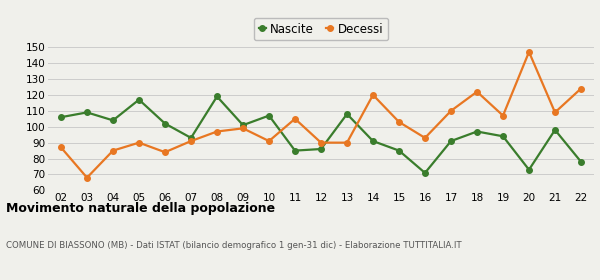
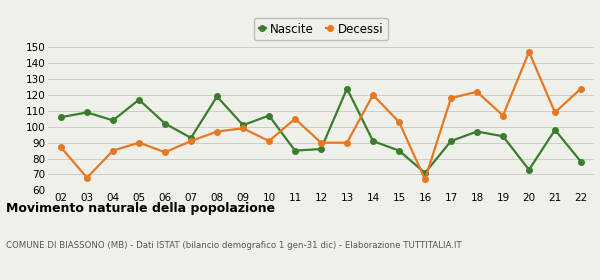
Nascite/13: 108 -> 124
Decessi/16: 93 -> 67
Decessi/17: 110 -> 118
